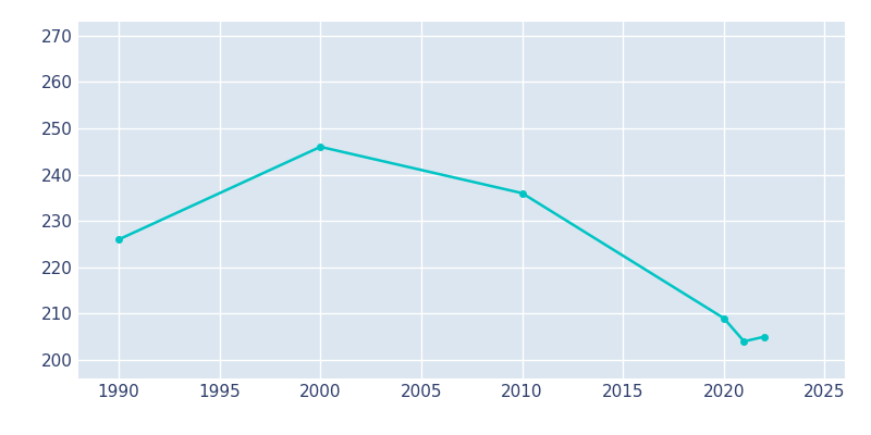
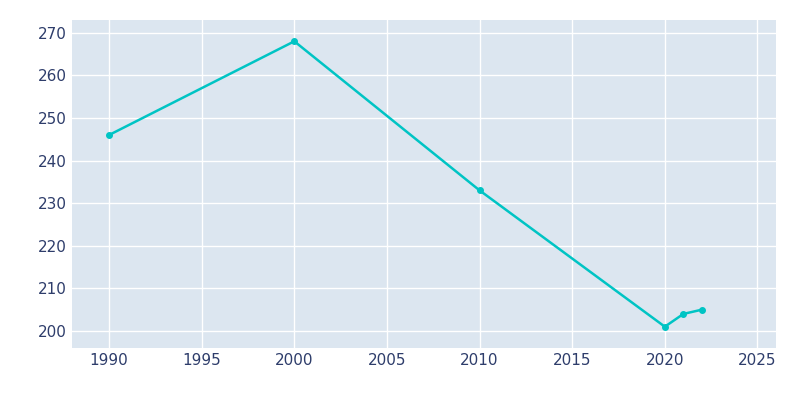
1990: 226 -> 246
2000: 246 -> 268
2010: 236 -> 233
2020: 209 -> 201
